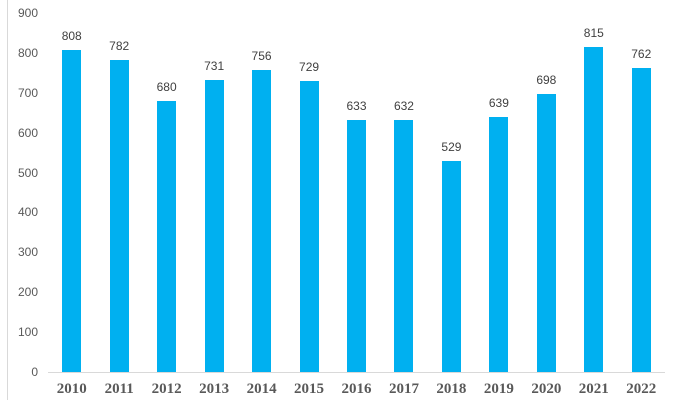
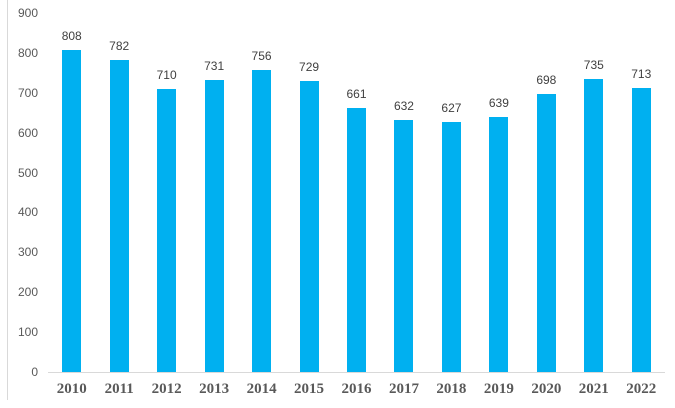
2012: 680 -> 710
2016: 633 -> 661
2018: 529 -> 627
2021: 815 -> 735
2022: 762 -> 713
